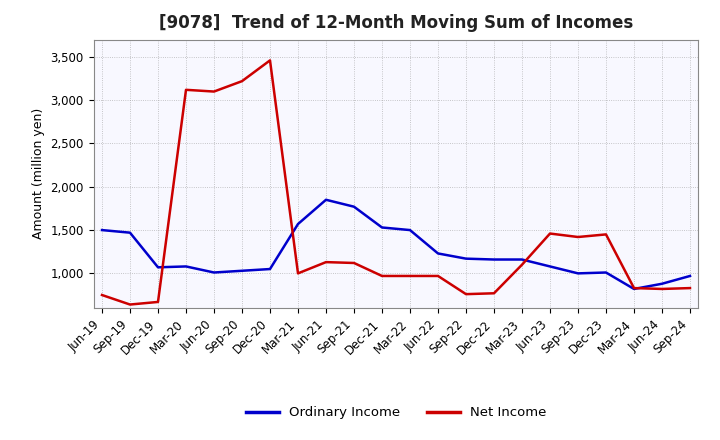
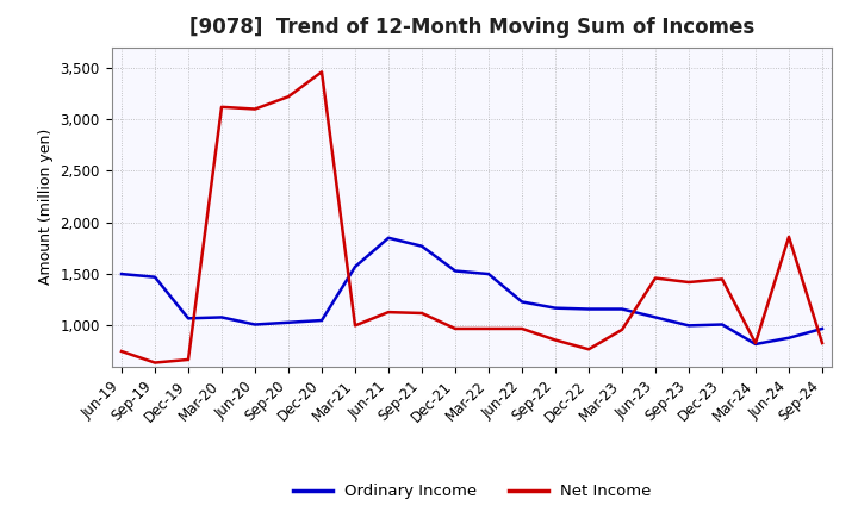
Net Income/Sep-22: 760 -> 860
Net Income/Mar-23: 1,100 -> 960
Net Income/Jun-24: 820 -> 1,860
